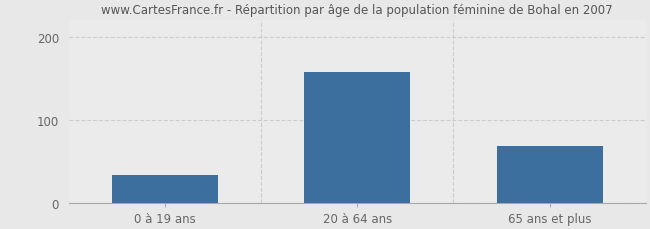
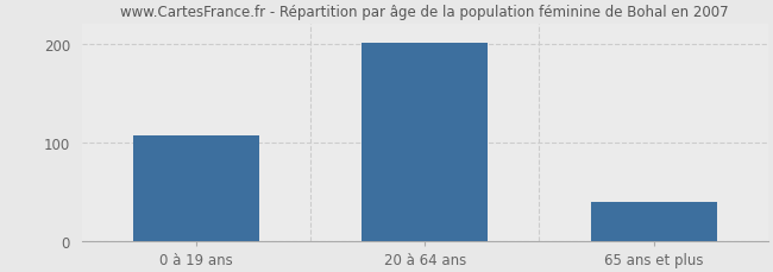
0 à 19 ans: 34 -> 107
20 à 64 ans: 158 -> 201
65 ans et plus: 68 -> 40
